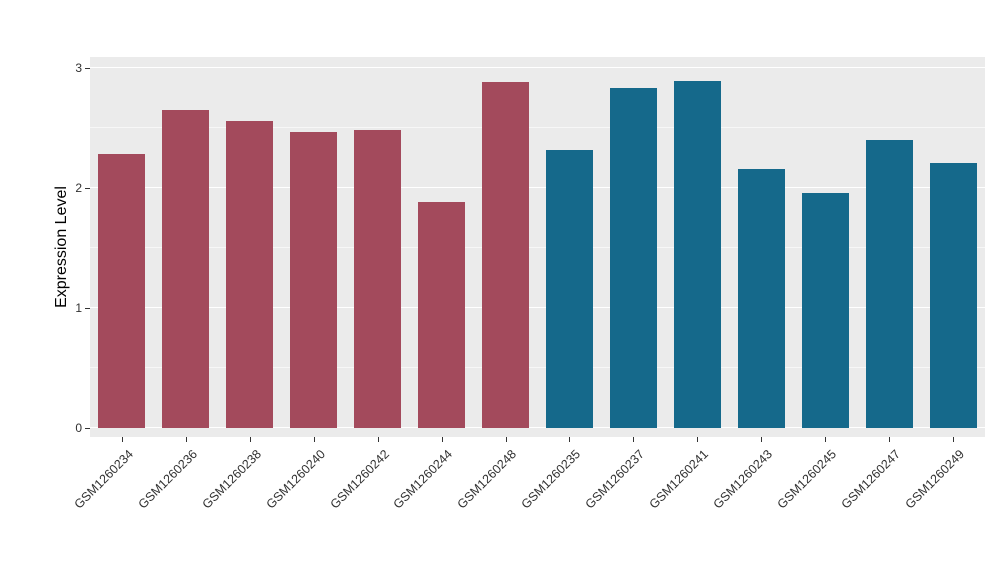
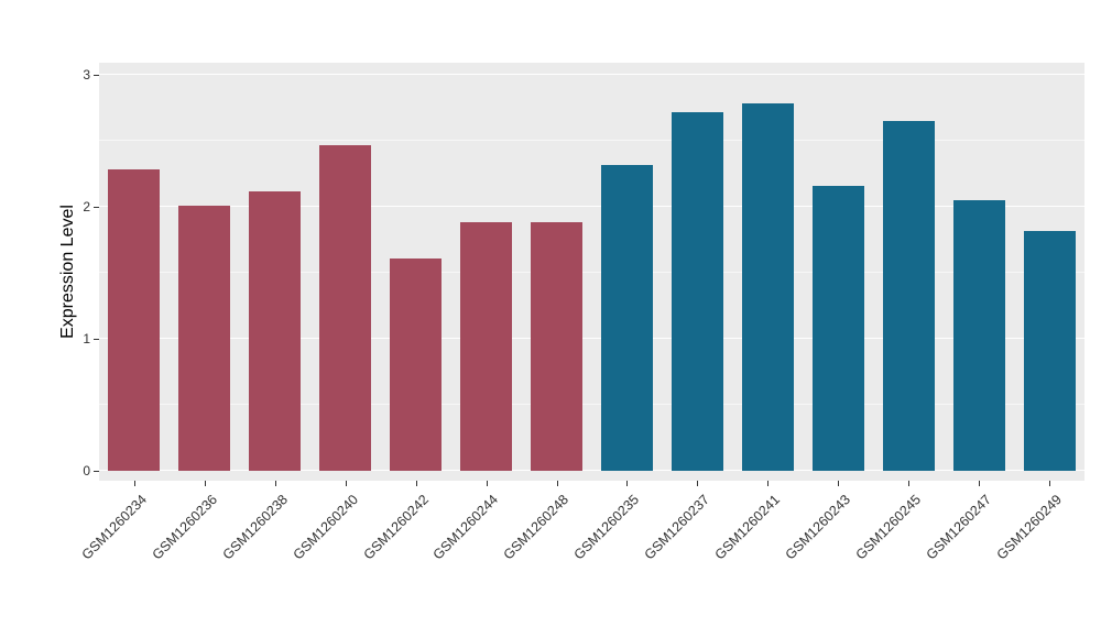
GSM1260236: 2.65 -> 2.01
GSM1260238: 2.56 -> 2.12
GSM1260242: 2.48 -> 1.61
GSM1260248: 2.88 -> 1.88
GSM1260237: 2.83 -> 2.72
GSM1260241: 2.89 -> 2.78
GSM1260245: 1.96 -> 2.65
GSM1260247: 2.40 -> 2.05
GSM1260249: 2.21 -> 1.82
